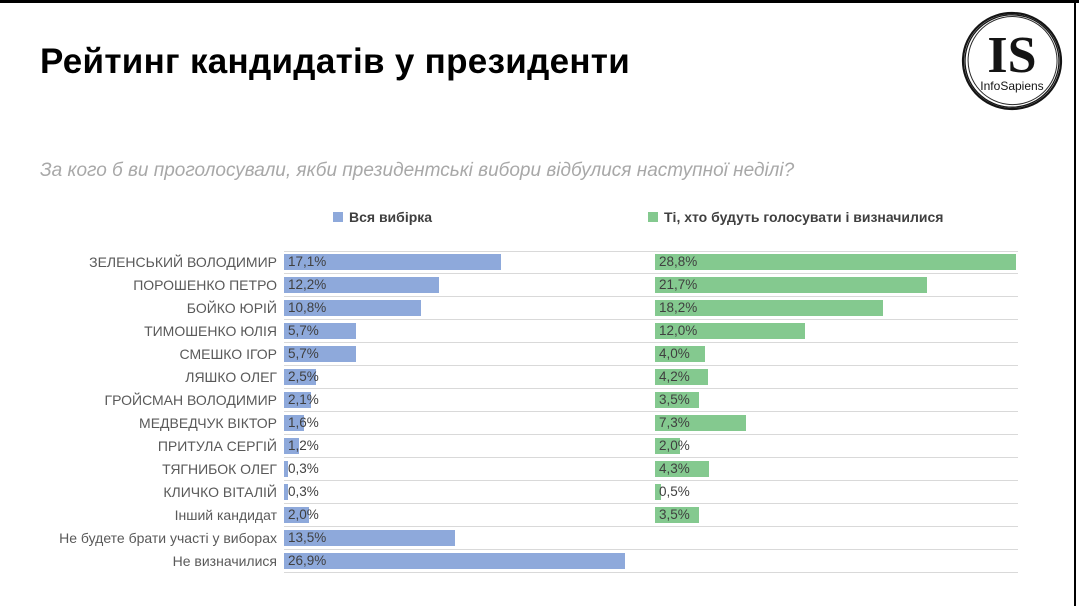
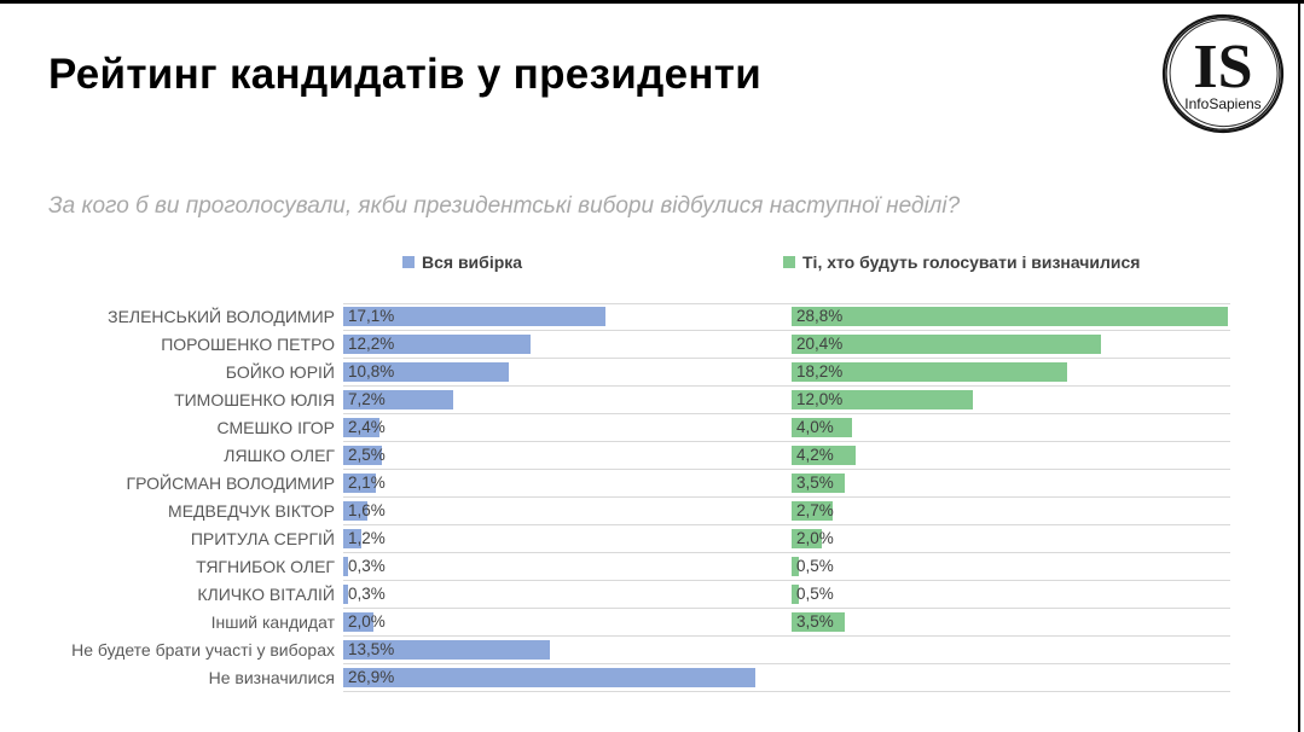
Ті, хто будуть голосувати і визначилися/ПОРОШЕНКО ПЕТРО: 21,7% -> 20,4%
Вся вибірка/ТИМОШЕНКО ЮЛІЯ: 5,7% -> 7,2%
Вся вибірка/СМЕШКО ІГОР: 5,7% -> 2,4%
Ті, хто будуть голосувати і визначилися/МЕДВЕДЧУК ВІКТОР: 7,3% -> 2,7%
Ті, хто будуть голосувати і визначилися/ТЯГНИБОК ОЛЕГ: 4,3% -> 0,5%
